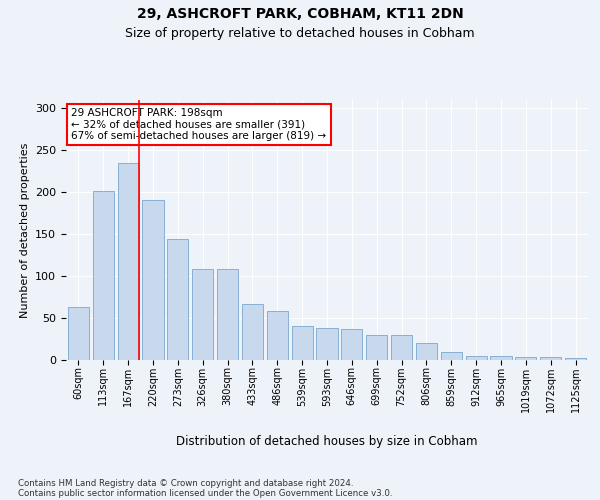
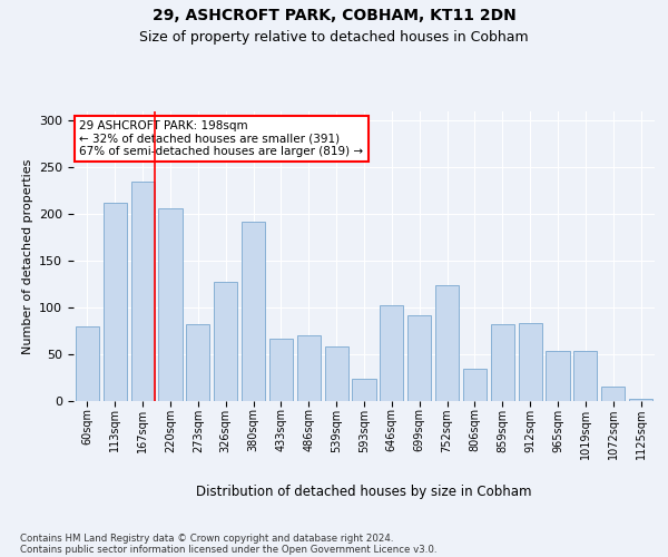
60sqm: 63 -> 80
113sqm: 202 -> 212
220sqm: 191 -> 206
273sqm: 144 -> 82
326sqm: 108 -> 128
380sqm: 108 -> 192
486sqm: 59 -> 70
539sqm: 40 -> 58
593sqm: 38 -> 24
646sqm: 37 -> 102
699sqm: 30 -> 92
752sqm: 30 -> 124
806sqm: 20 -> 34
859sqm: 9 -> 82
912sqm: 5 -> 84
965sqm: 5 -> 54
1019sqm: 4 -> 54
1072sqm: 3 -> 16
